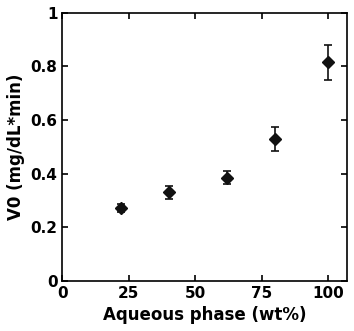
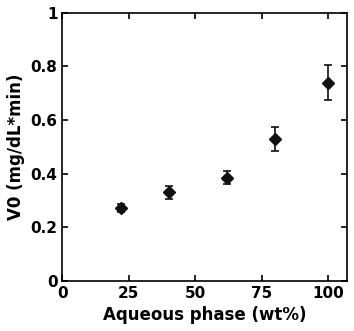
100: 0.815 -> 0.740
